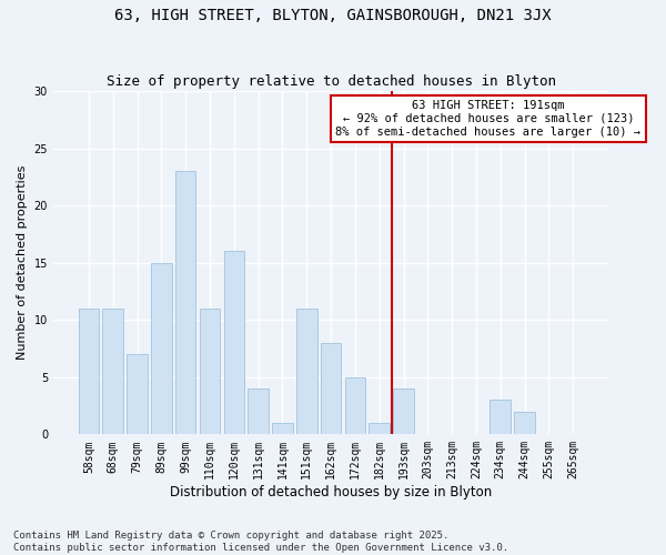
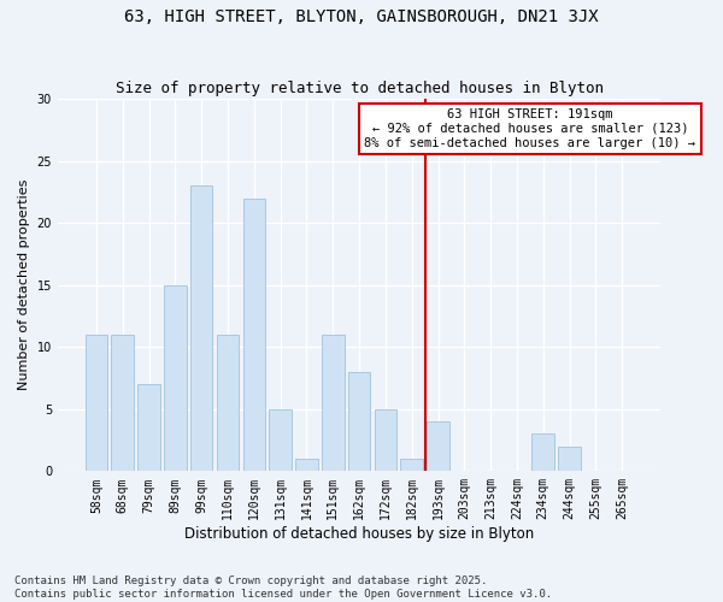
120sqm: 16 -> 22
131sqm: 4 -> 5
